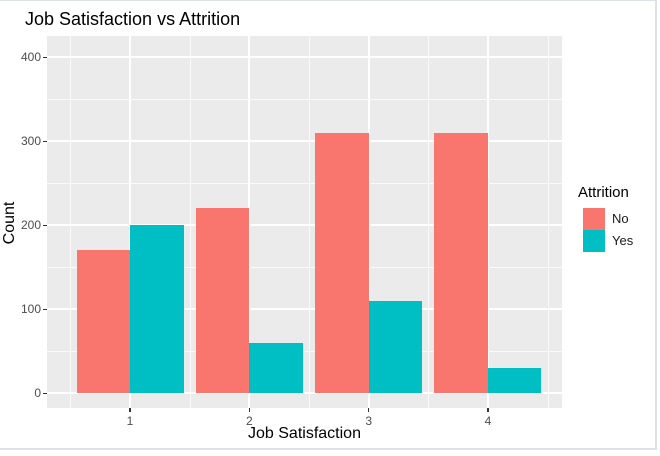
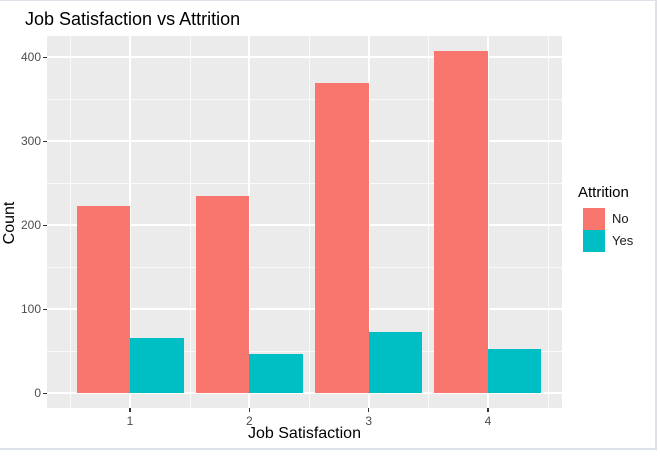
No/1: 170 -> 220
Yes/1: 200 -> 70
No/2: 220 -> 230
Yes/2: 60 -> 50
No/3: 310 -> 370
Yes/3: 110 -> 70
No/4: 310 -> 410
Yes/4: 30 -> 50
